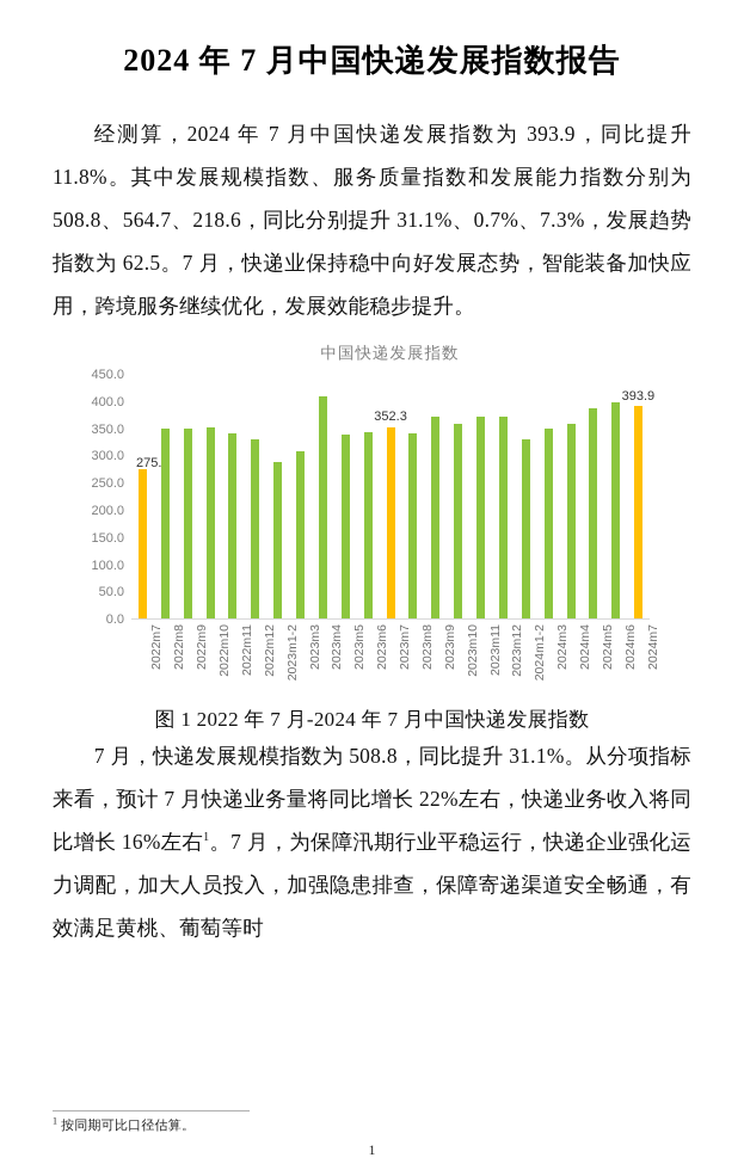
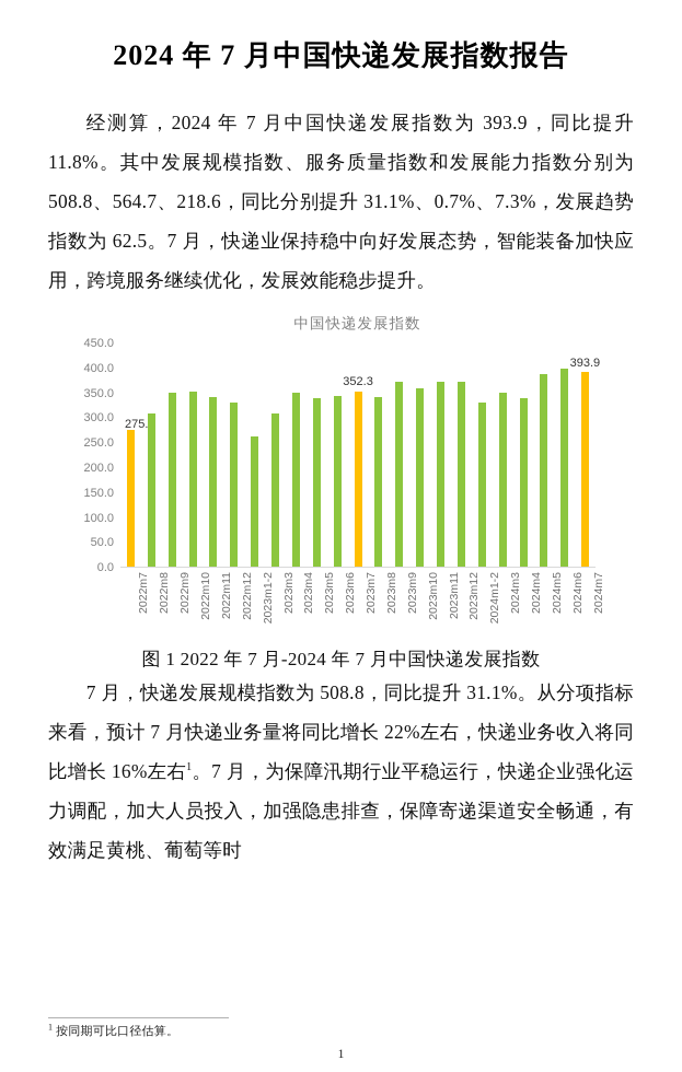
2022m8: 350 -> 310
2023m1-2: 290 -> 260
2023m4: 410 -> 350
2024m4: 360 -> 340
